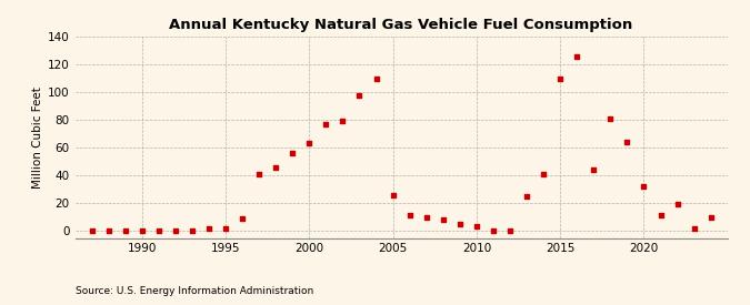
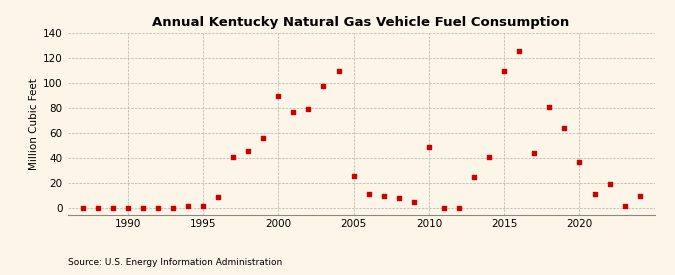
2000: 63 -> 90
2010: 3 -> 49
2020: 32 -> 37
